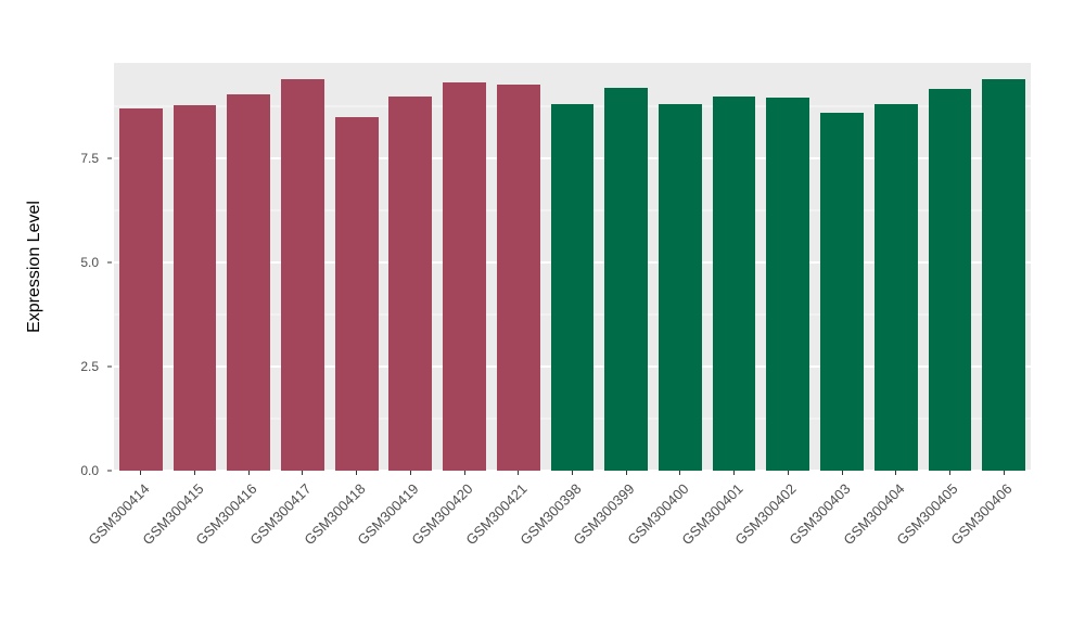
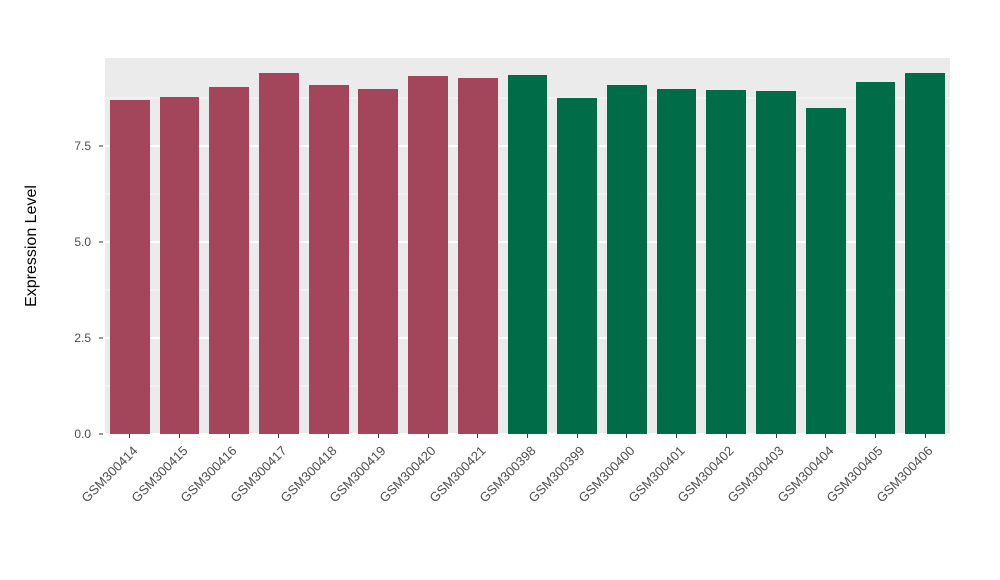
GSM300418: 8.5 -> 9.1
GSM300398: 8.8 -> 9.3
GSM300399: 9.2 -> 8.8
GSM300400: 8.8 -> 9.1
GSM300403: 8.6 -> 8.9
GSM300404: 8.8 -> 8.5
